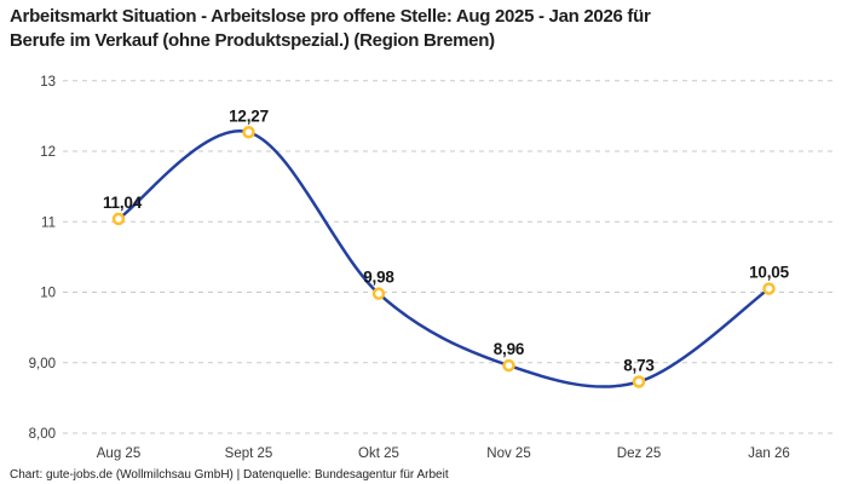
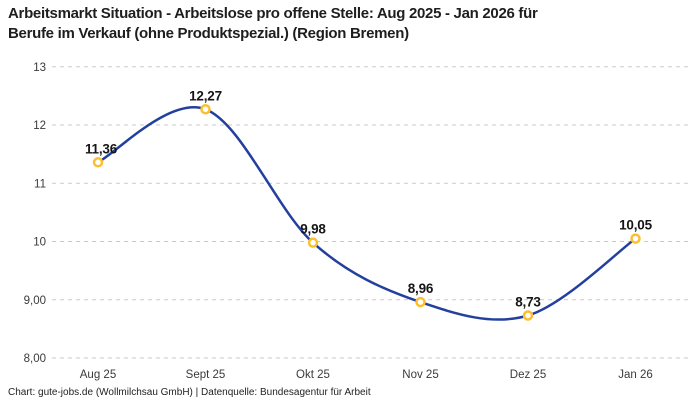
Aug 25: 11,04 -> 11,36
